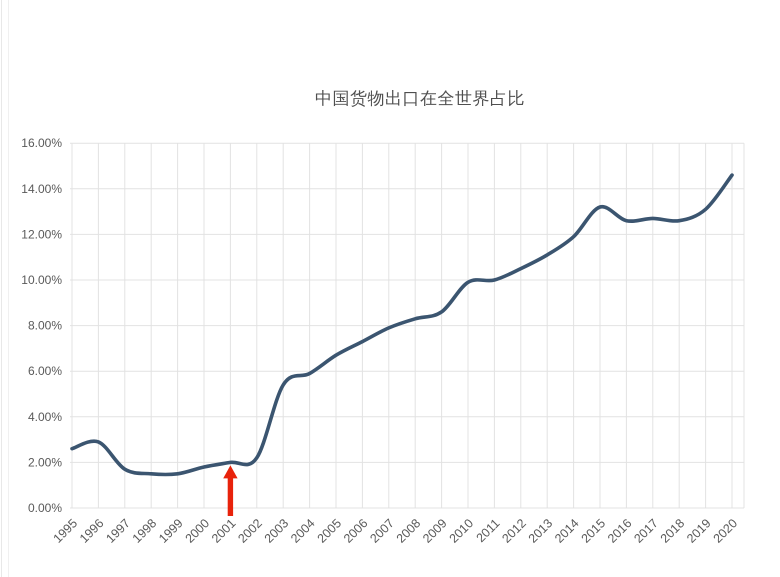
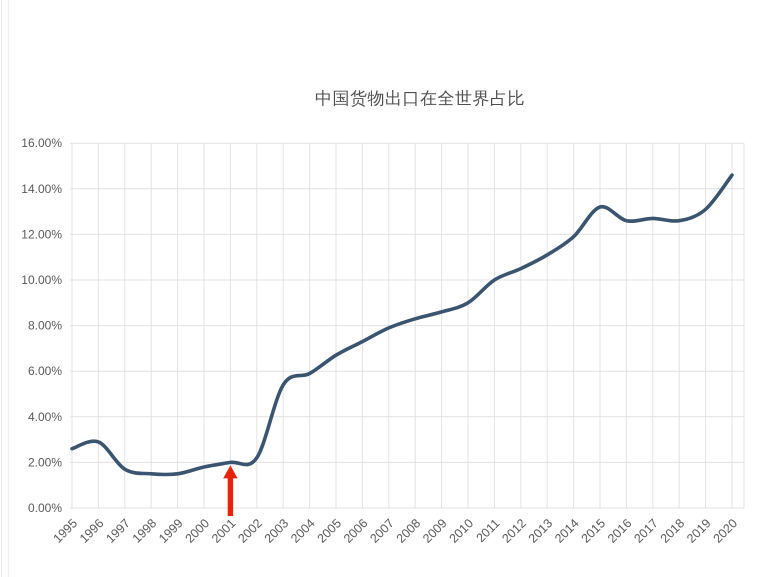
2010: 9.9% -> 9.0%
